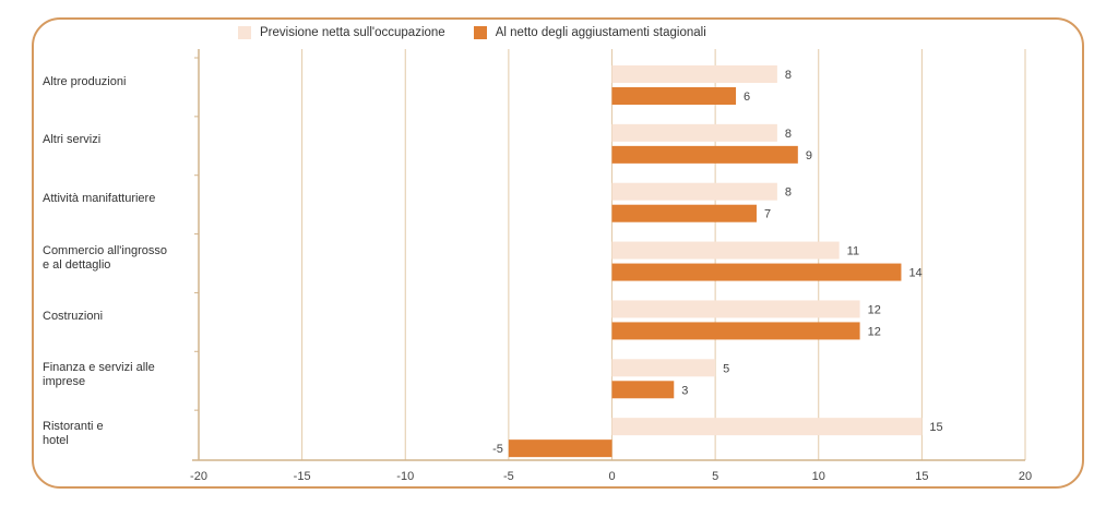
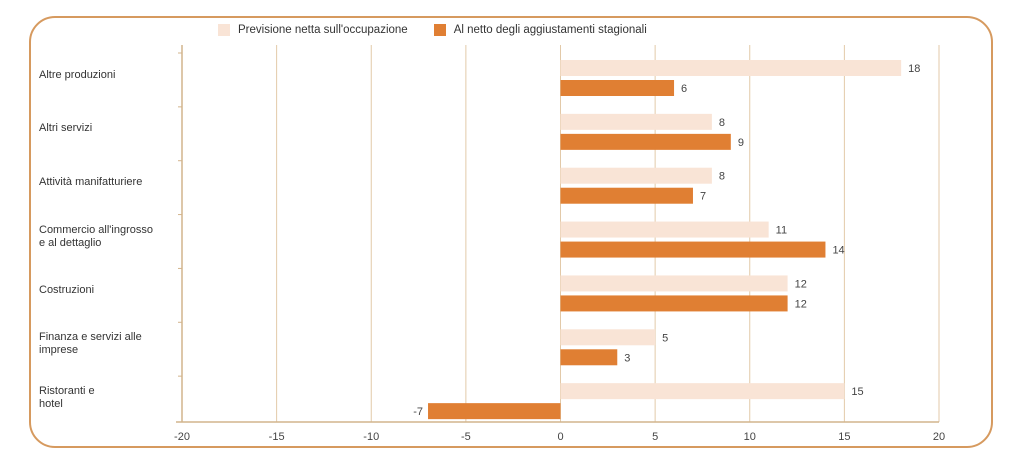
Previsione netta sull'occupazione/Altre produzioni: 8 -> 18
Al netto degli aggiustamenti stagionali/Ristoranti e hotel: -5 -> -7
